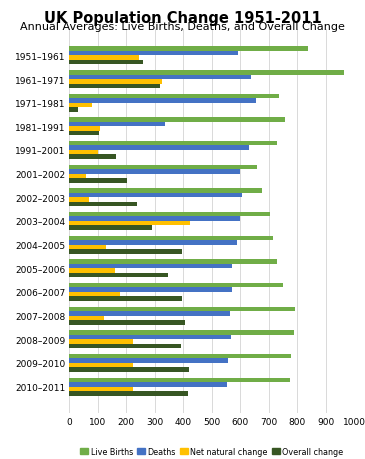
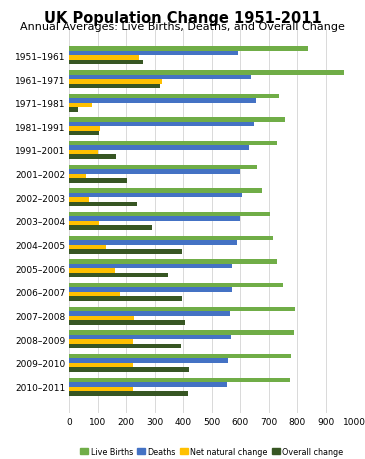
Deaths/1981–1991: 335 -> 649
Net natural change/2003–2004: 425 -> 105
Net natural change/2007–2008: 120 -> 226
